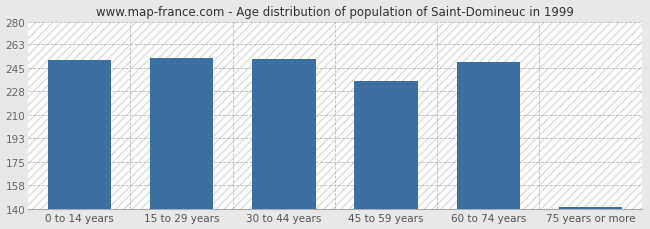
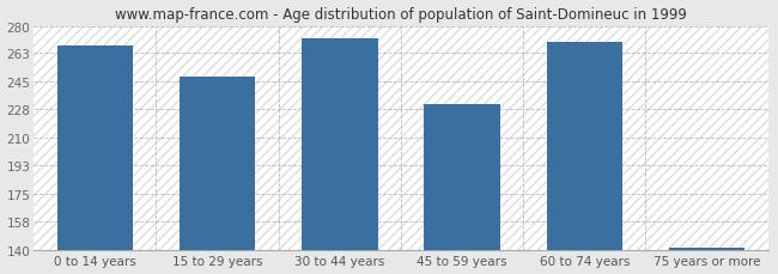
0 to 14 years: 251 -> 268
15 to 29 years: 253 -> 248
30 to 44 years: 252 -> 272
45 to 59 years: 236 -> 231
60 to 74 years: 250 -> 270
